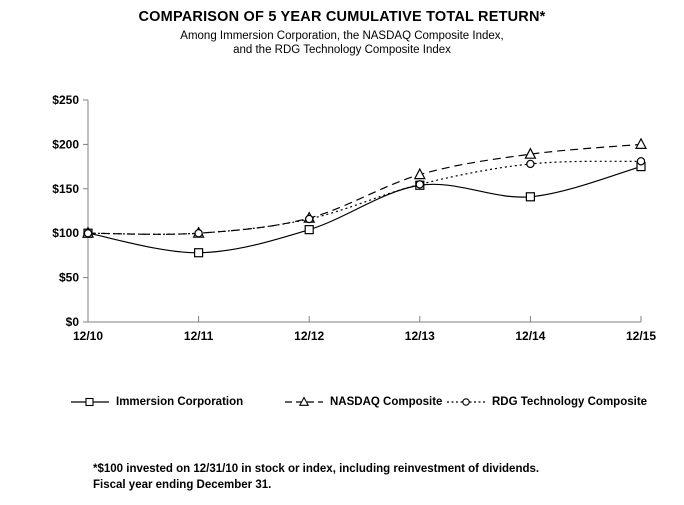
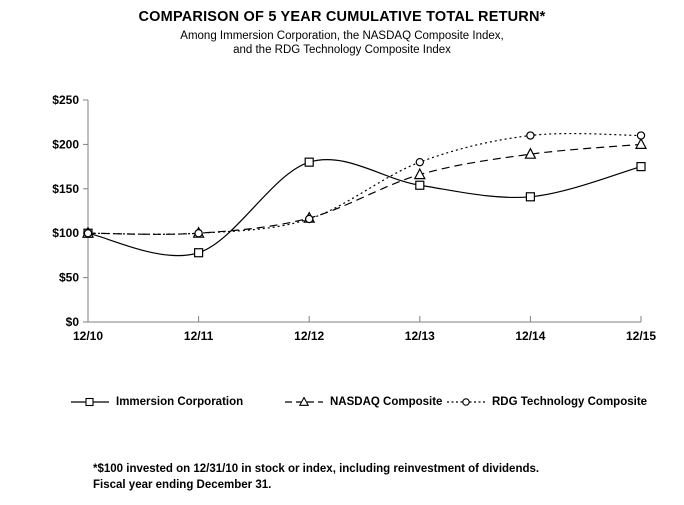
Immersion Corporation/12/12: $100 -> $180
RDG Technology Composite/12/13: $160 -> $180
RDG Technology Composite/12/14: $180 -> $210
RDG Technology Composite/12/15: $180 -> $210
